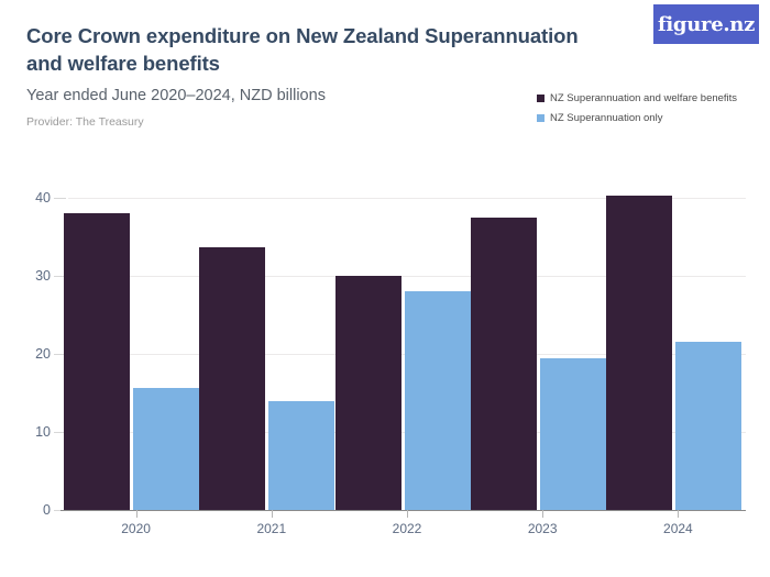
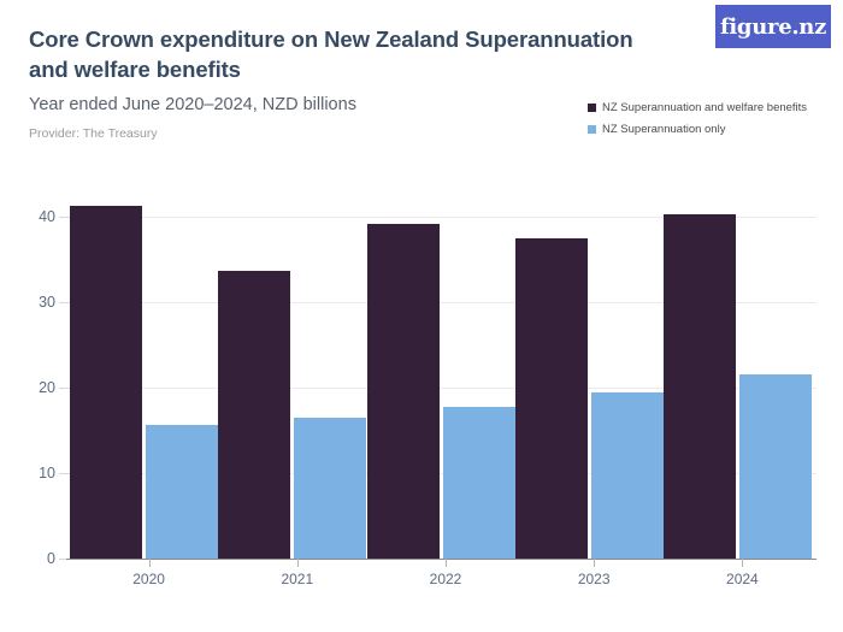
NZ Superannuation and welfare benefits/2020: 38 -> 41
NZ Superannuation only/2021: 14 -> 16
NZ Superannuation and welfare benefits/2022: 30 -> 39
NZ Superannuation only/2022: 28 -> 18
